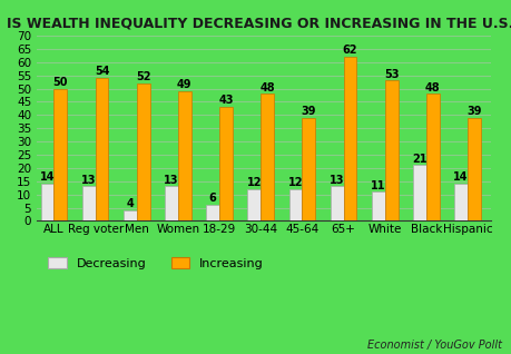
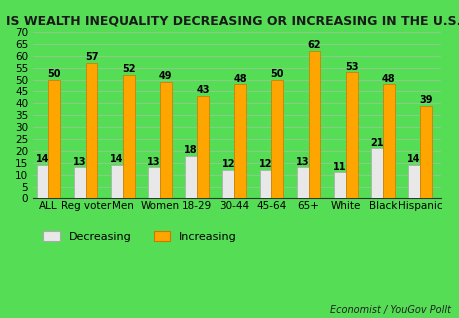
Increasing/Reg voter: 54 -> 57
Decreasing/Men: 4 -> 14
Decreasing/18-29: 6 -> 18
Increasing/45-64: 39 -> 50
